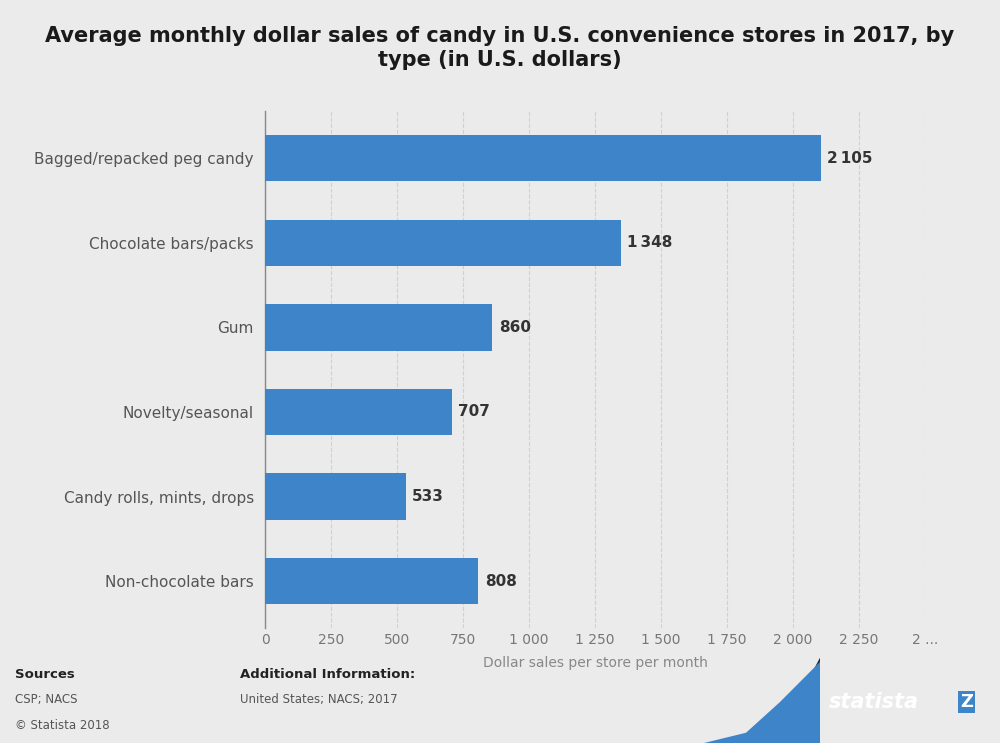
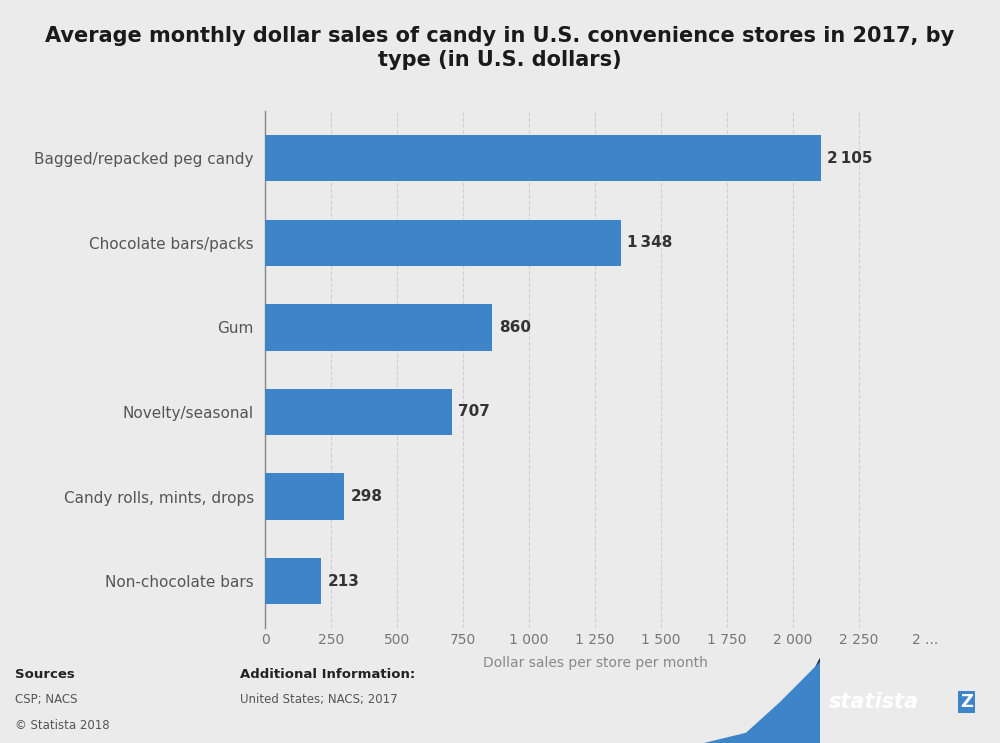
Candy rolls, mints, drops: 533 -> 298
Non-chocolate bars: 808 -> 213
